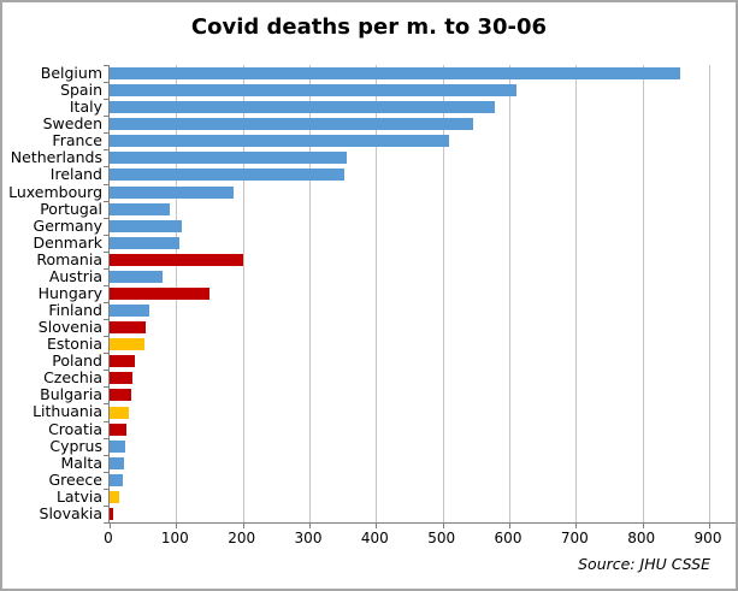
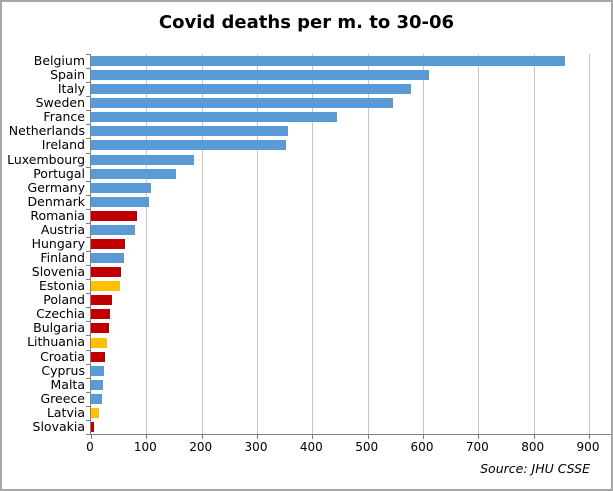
France: 510 -> 440
Portugal: 90 -> 150
Romania: 200 -> 80
Hungary: 150 -> 60
